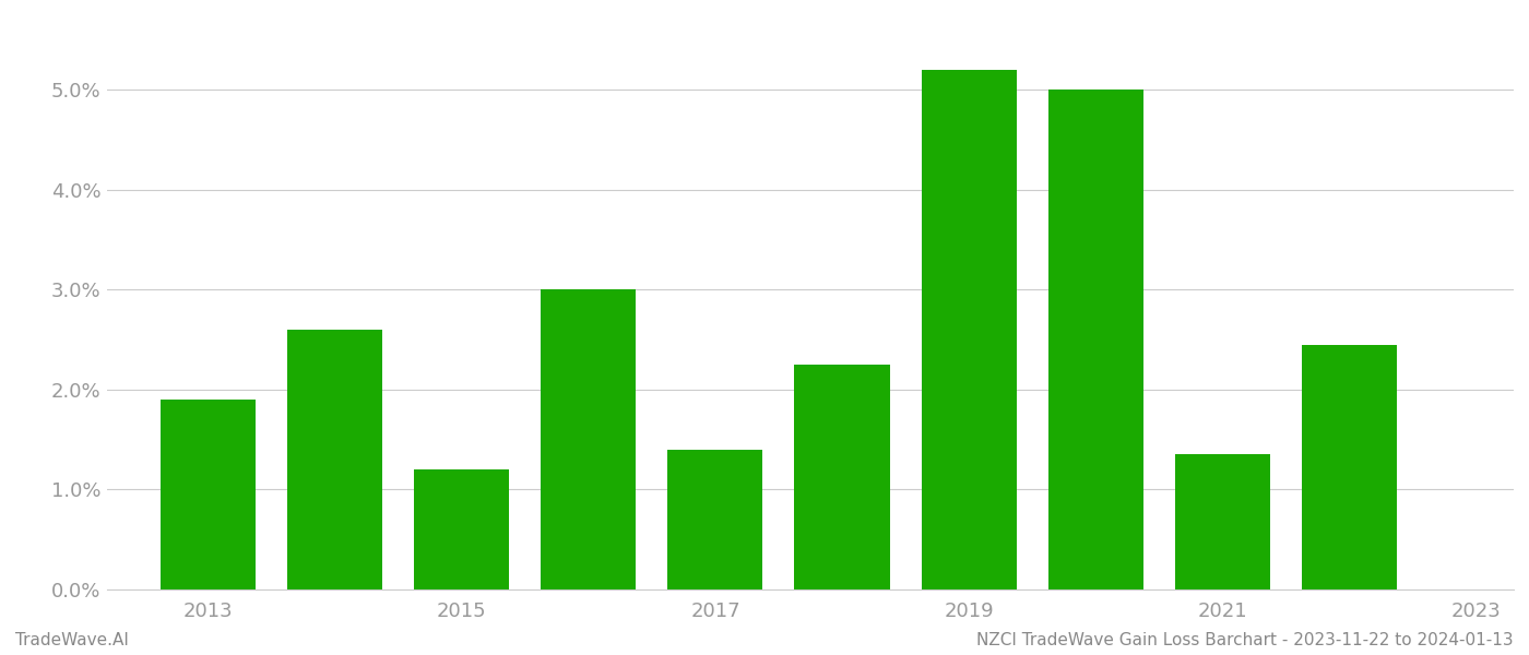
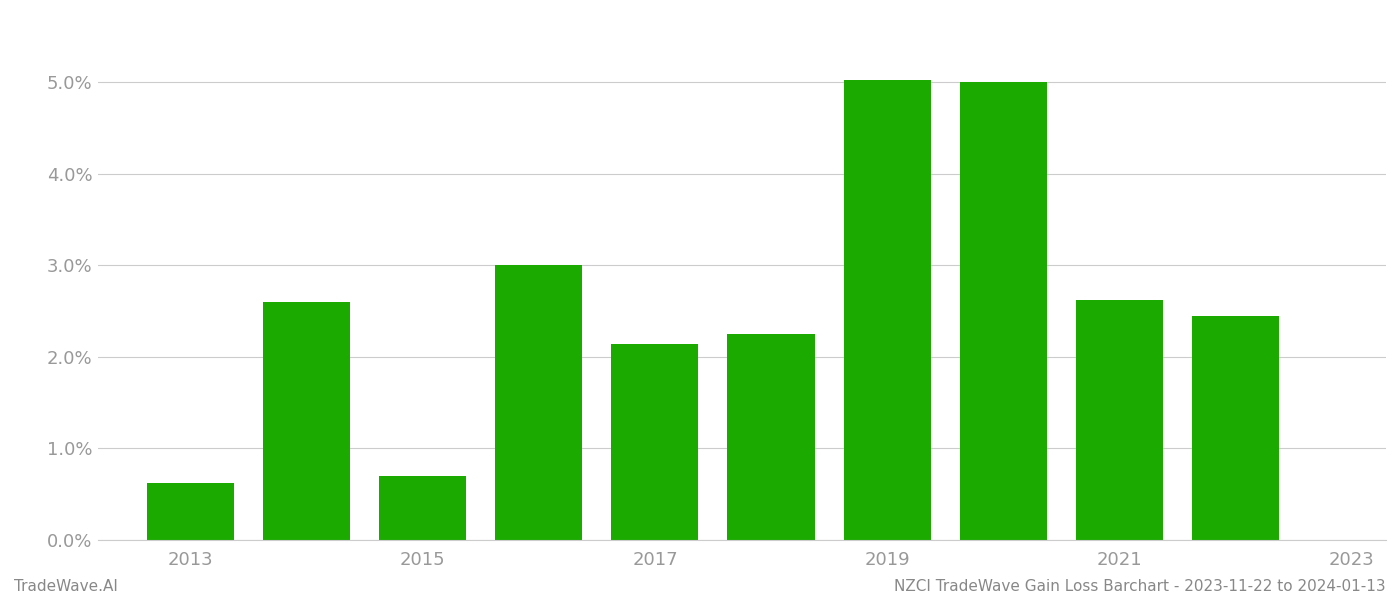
2013: 1.90% -> 0.62%
2015: 1.20% -> 0.70%
2017: 1.40% -> 2.14%
2019: 5.20% -> 5.02%
2021: 1.35% -> 2.62%
